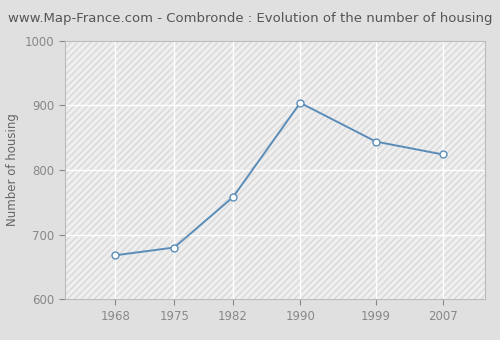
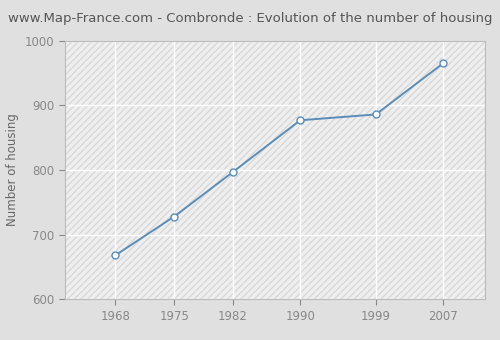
1975: 680 -> 728
1982: 758 -> 797
1990: 904 -> 877
1999: 844 -> 886
2007: 824 -> 965
